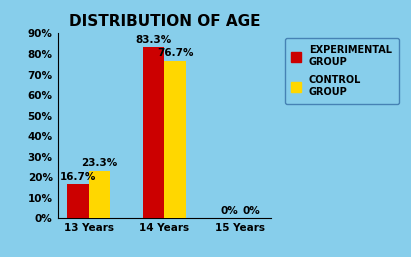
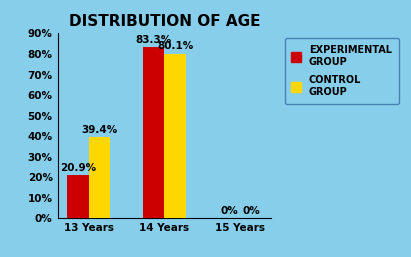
EXPERIMENTAL GROUP/13 Years: 16.7% -> 20.9%
CONTROL GROUP/13 Years: 23.3% -> 39.4%
CONTROL GROUP/14 Years: 76.7% -> 80.1%
